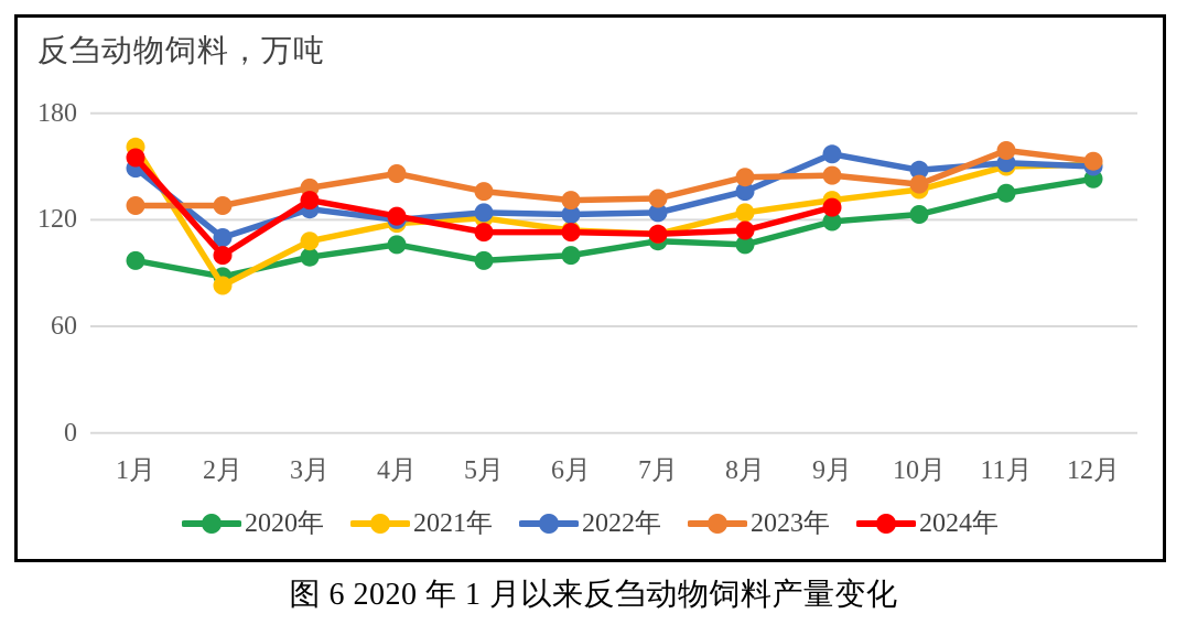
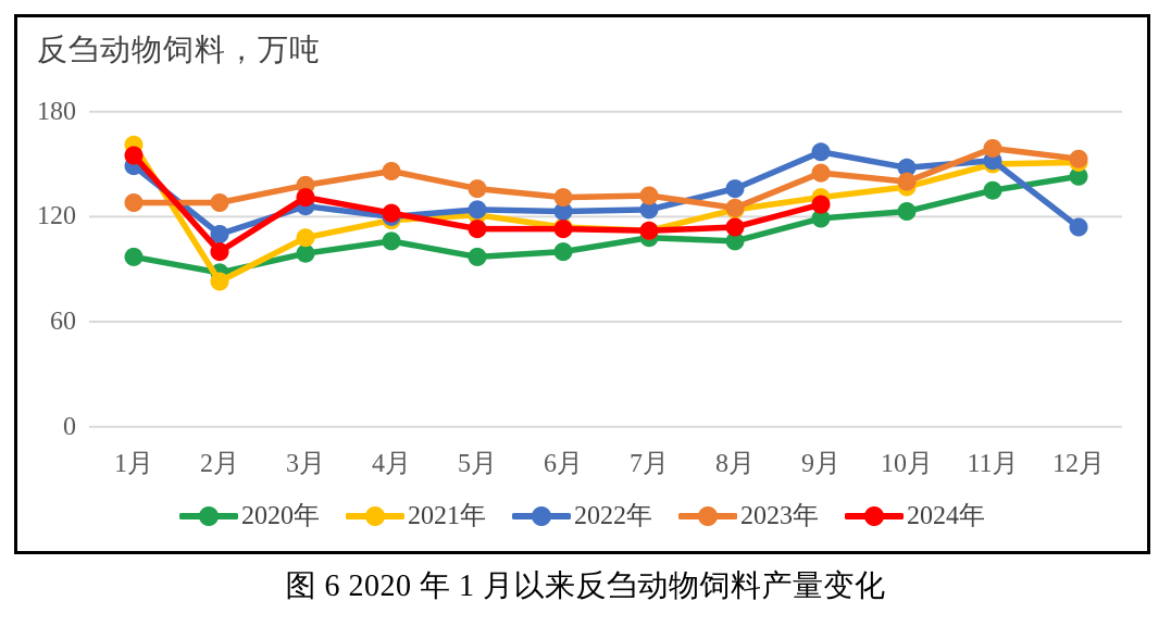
2023年/8月: 144 -> 125
2022年/12月: 150 -> 114
